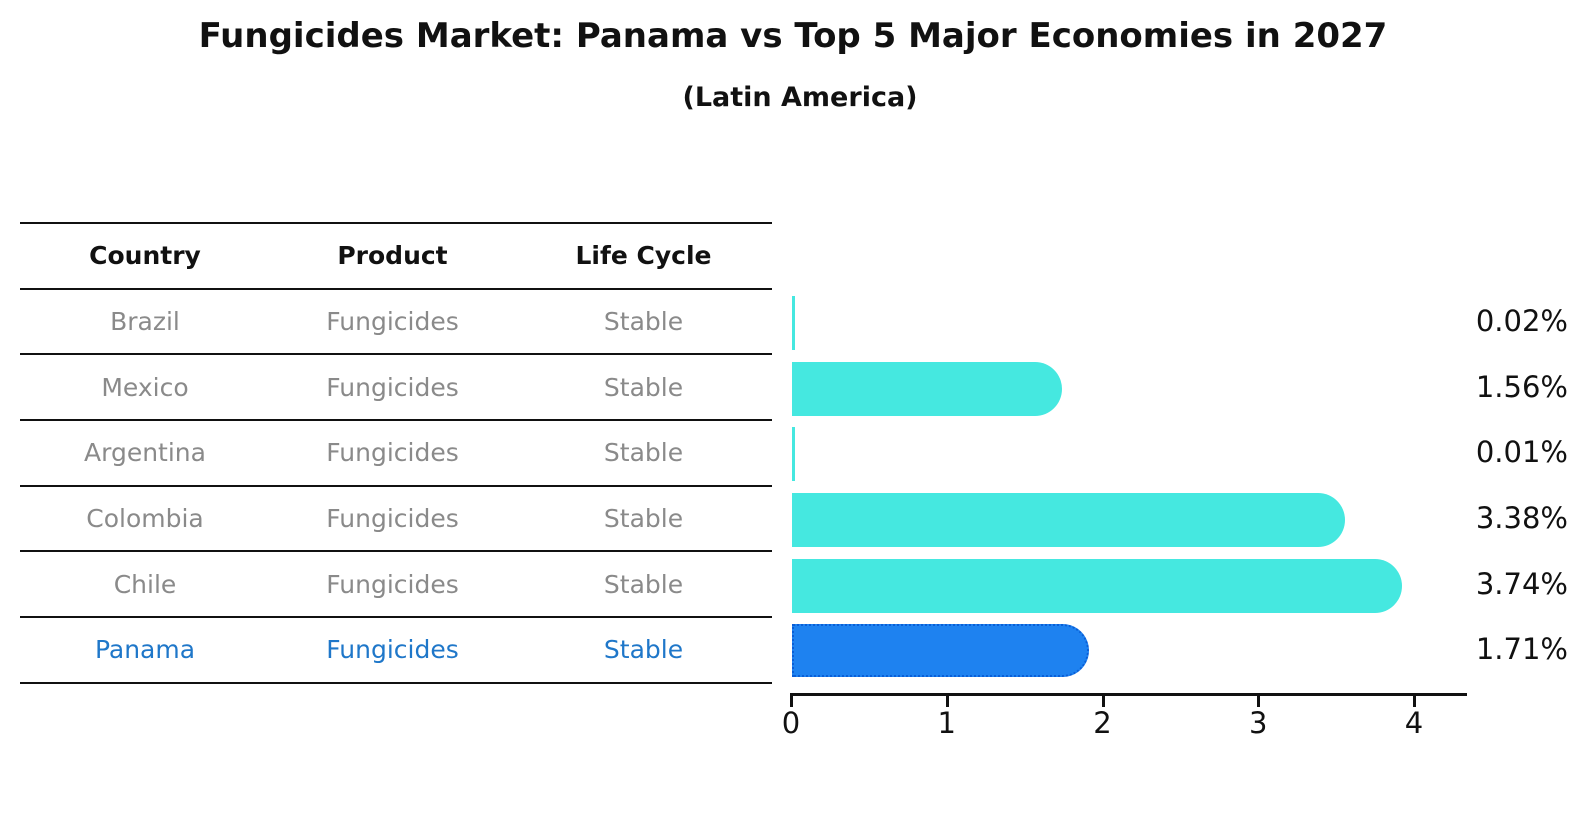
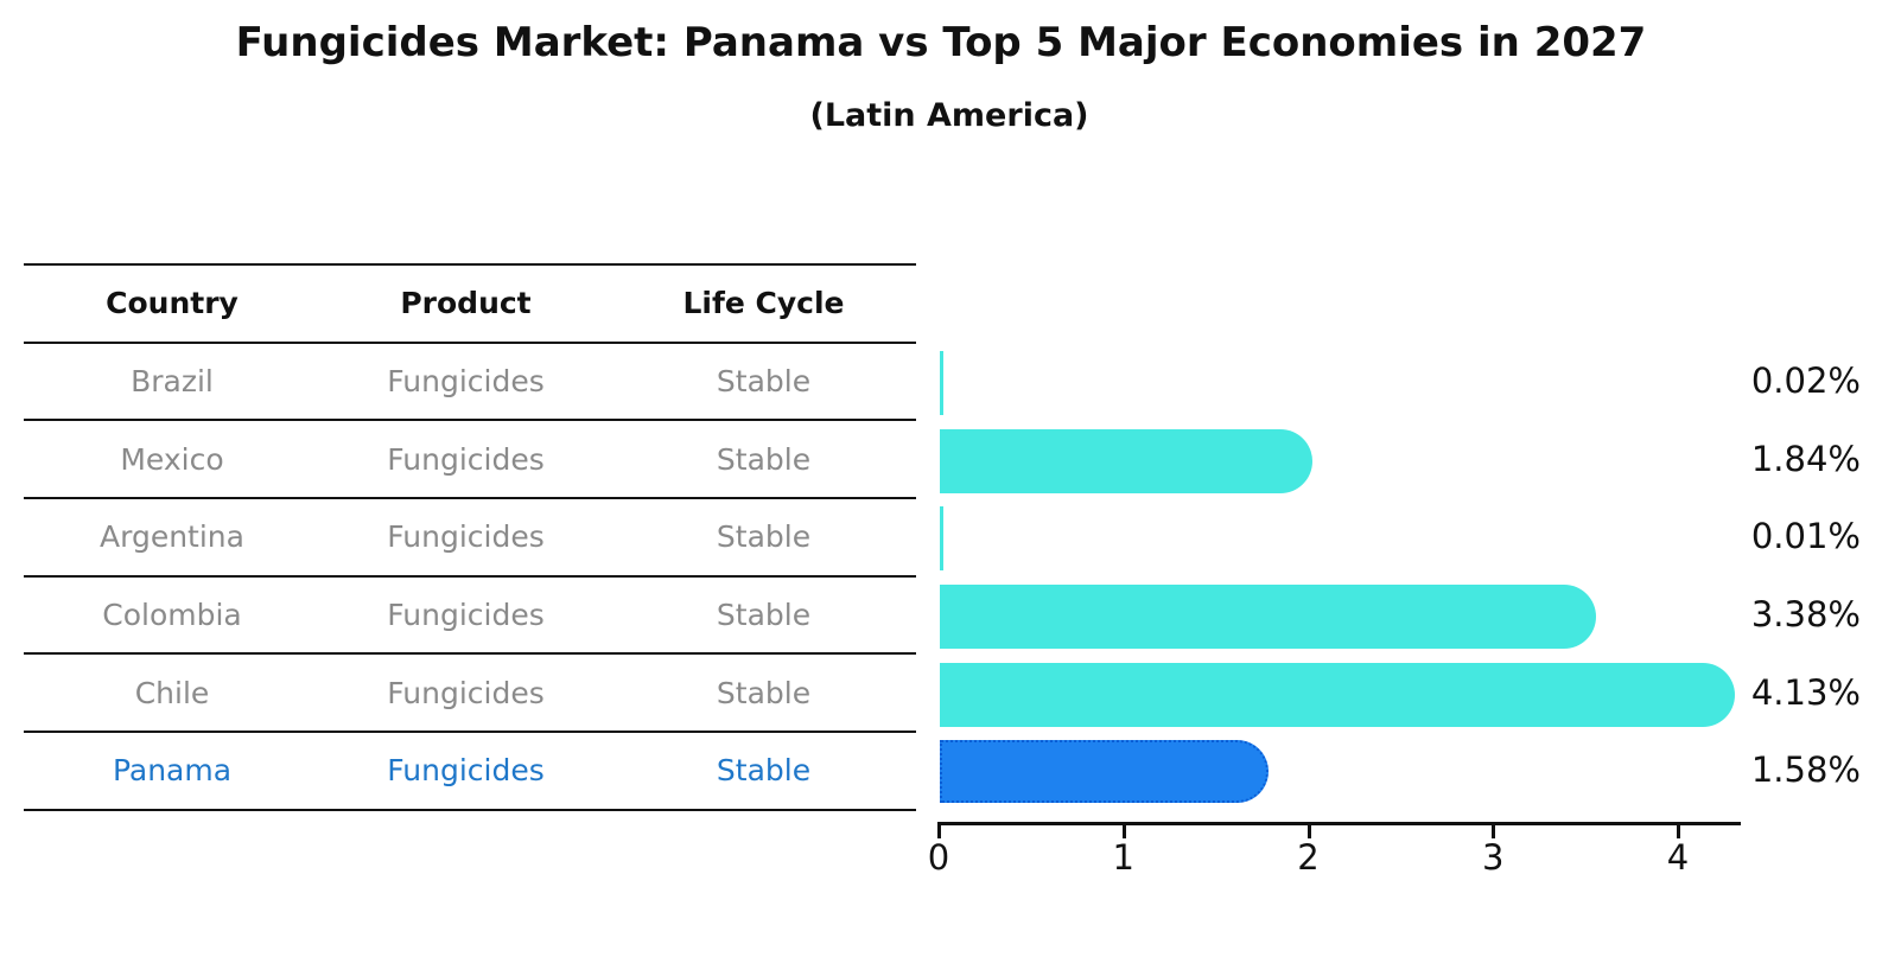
Mexico: 1.56% -> 1.84%
Chile: 3.74% -> 4.13%
Panama: 1.71% -> 1.58%
